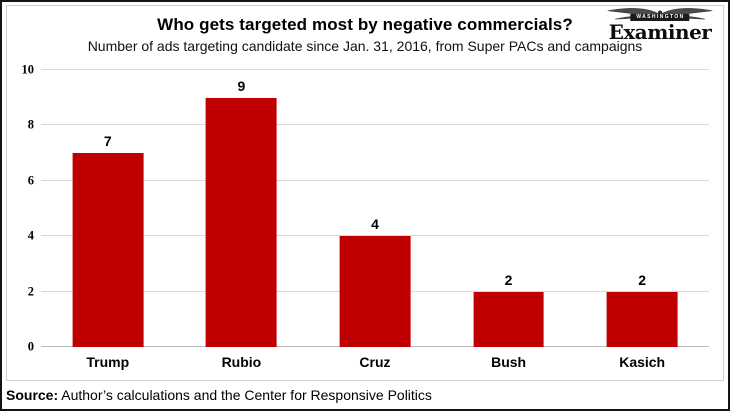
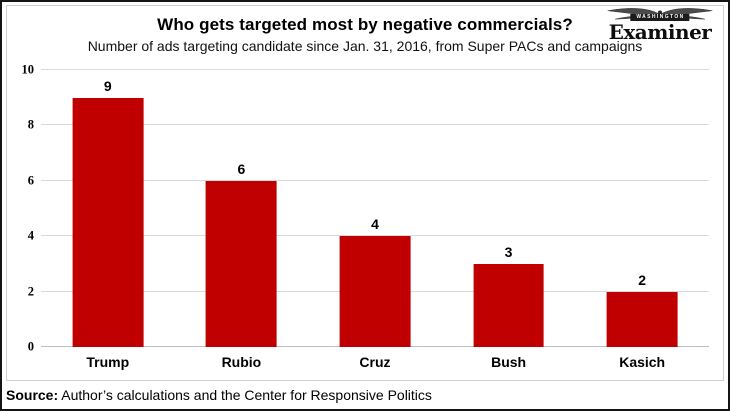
Trump: 7 -> 9
Rubio: 9 -> 6
Bush: 2 -> 3
